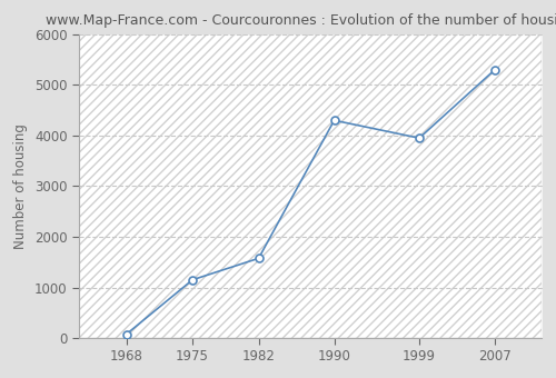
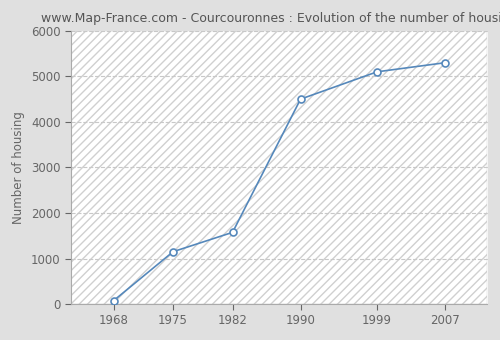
1990: 4300 -> 4500
1999: 3950 -> 5100
